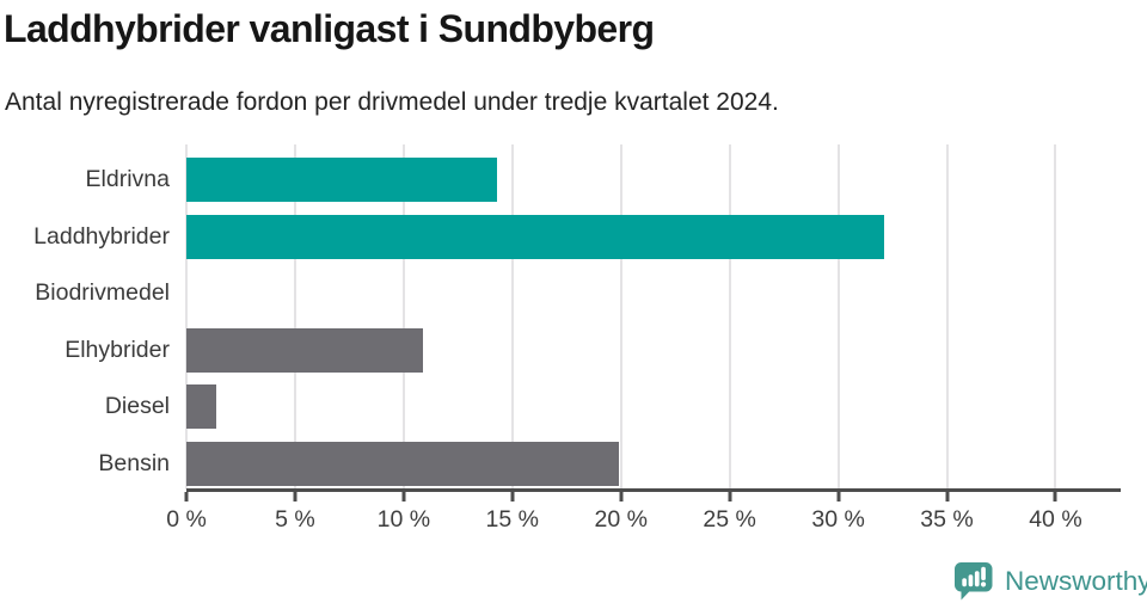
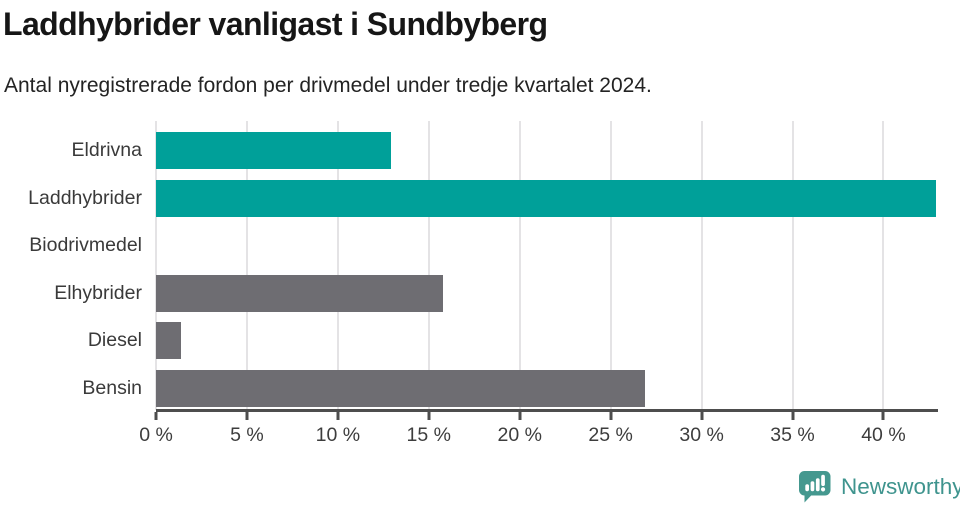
Eldrivna: 14.3% -> 12.9%
Laddhybrider: 32.1% -> 42.9%
Elhybrider: 10.9% -> 15.8%
Bensin: 19.9% -> 26.9%
